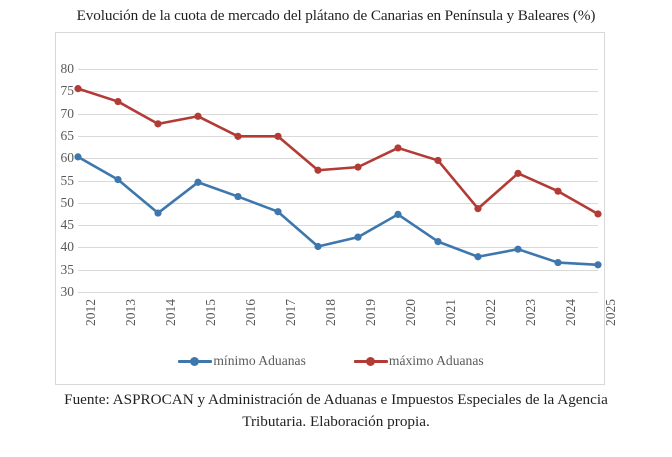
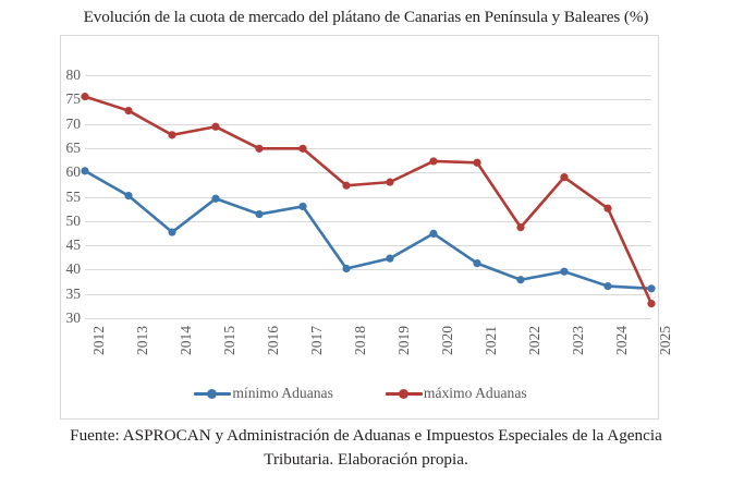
mínimo Aduanas/2017: 48 -> 53
máximo Aduanas/2021: 60 -> 62
máximo Aduanas/2023: 57 -> 59
máximo Aduanas/2025: 48 -> 33
